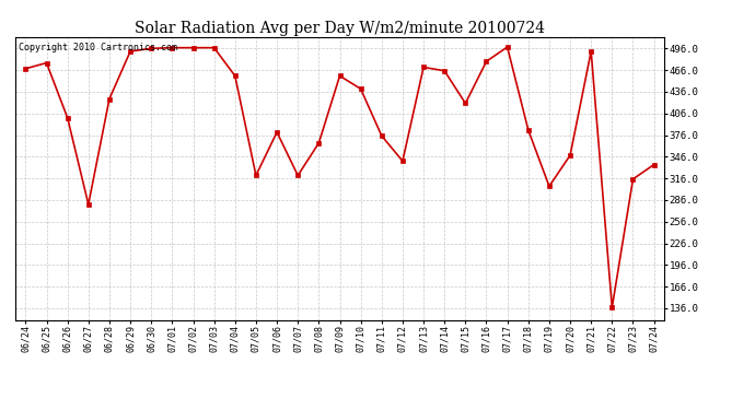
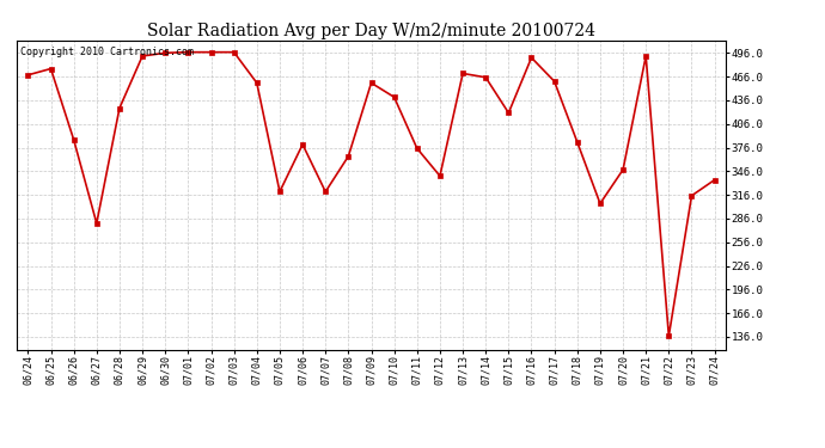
06/26: 400 -> 386
07/16: 478 -> 490
07/17: 498 -> 460
